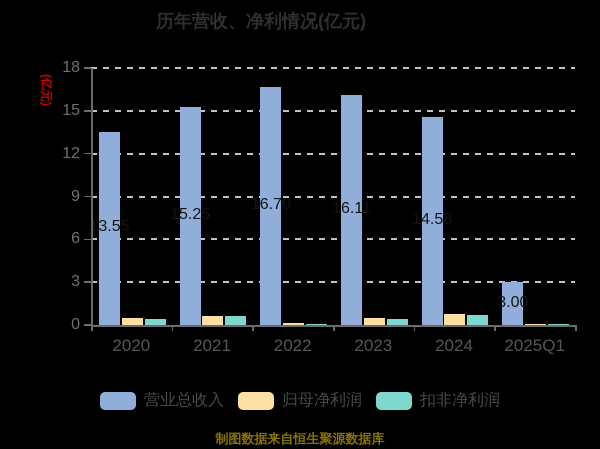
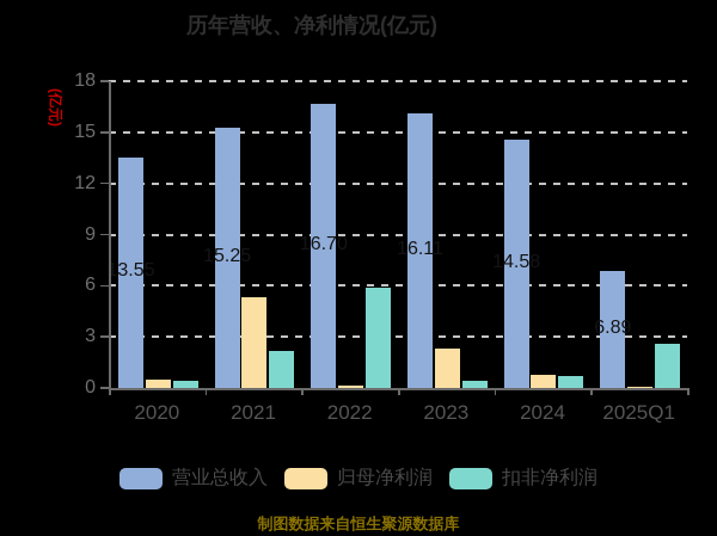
归母净利润/2021: 0.6 -> 5.3
扣非净利润/2021: 0.6 -> 2.2
扣非净利润/2022: 0.1 -> 5.9
归母净利润/2023: 0.5 -> 2.3
营业总收入/2025Q1: 3.00 -> 6.89
扣非净利润/2025Q1: 0.1 -> 2.6
